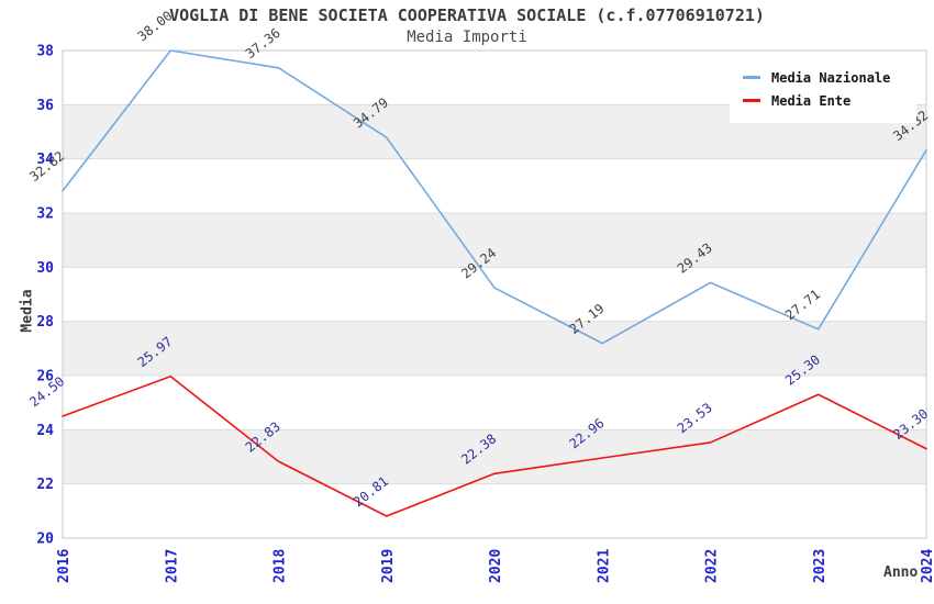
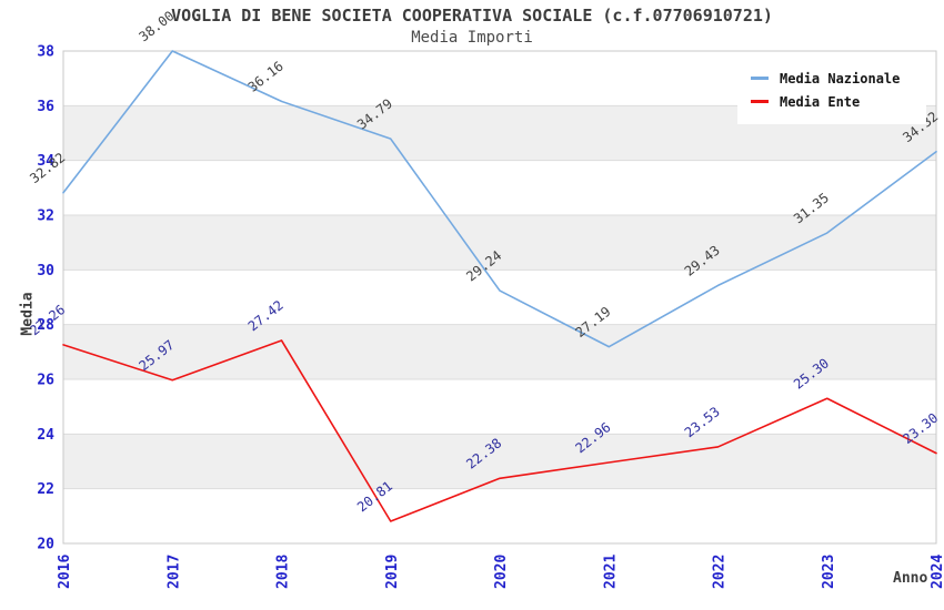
Media Ente/2016: 24.50 -> 27.26
Media Nazionale/2018: 37.36 -> 36.16
Media Ente/2018: 22.83 -> 27.42
Media Nazionale/2023: 27.71 -> 31.35
